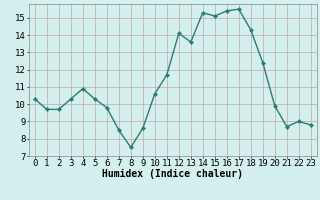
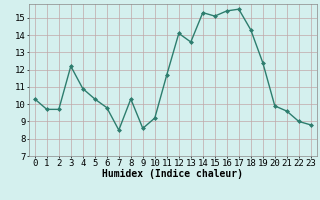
3: 10.3 -> 12.2
8: 7.5 -> 10.3
10: 10.6 -> 9.2
21: 8.7 -> 9.6
